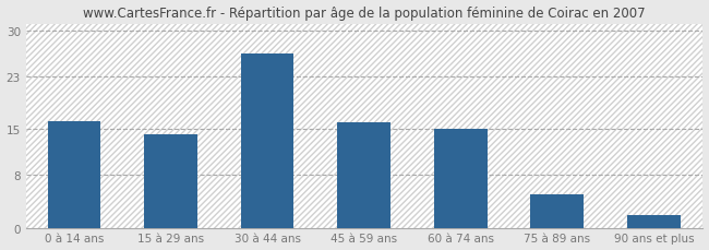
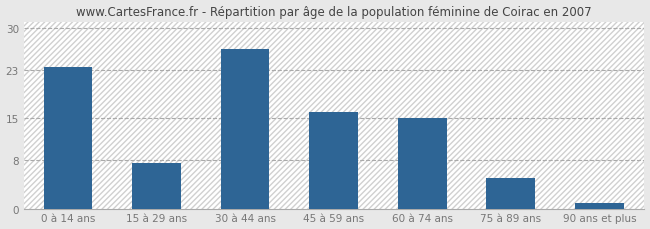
0 à 14 ans: 16.2 -> 23.5
15 à 29 ans: 14.2 -> 7.5
90 ans et plus: 2.0 -> 1.0
